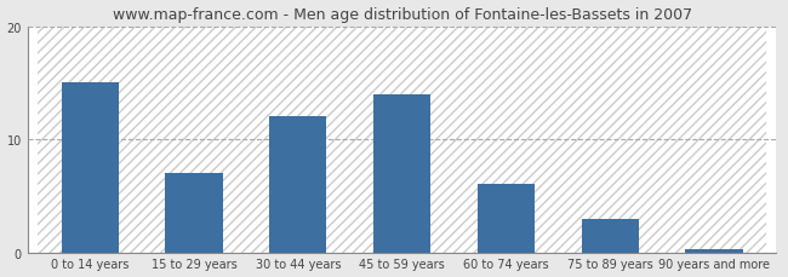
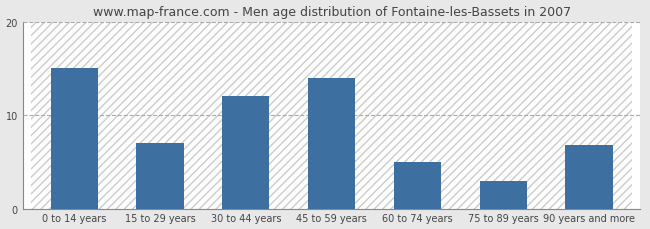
60 to 74 years: 6.0 -> 5.0
90 years and more: 0.3 -> 6.8
